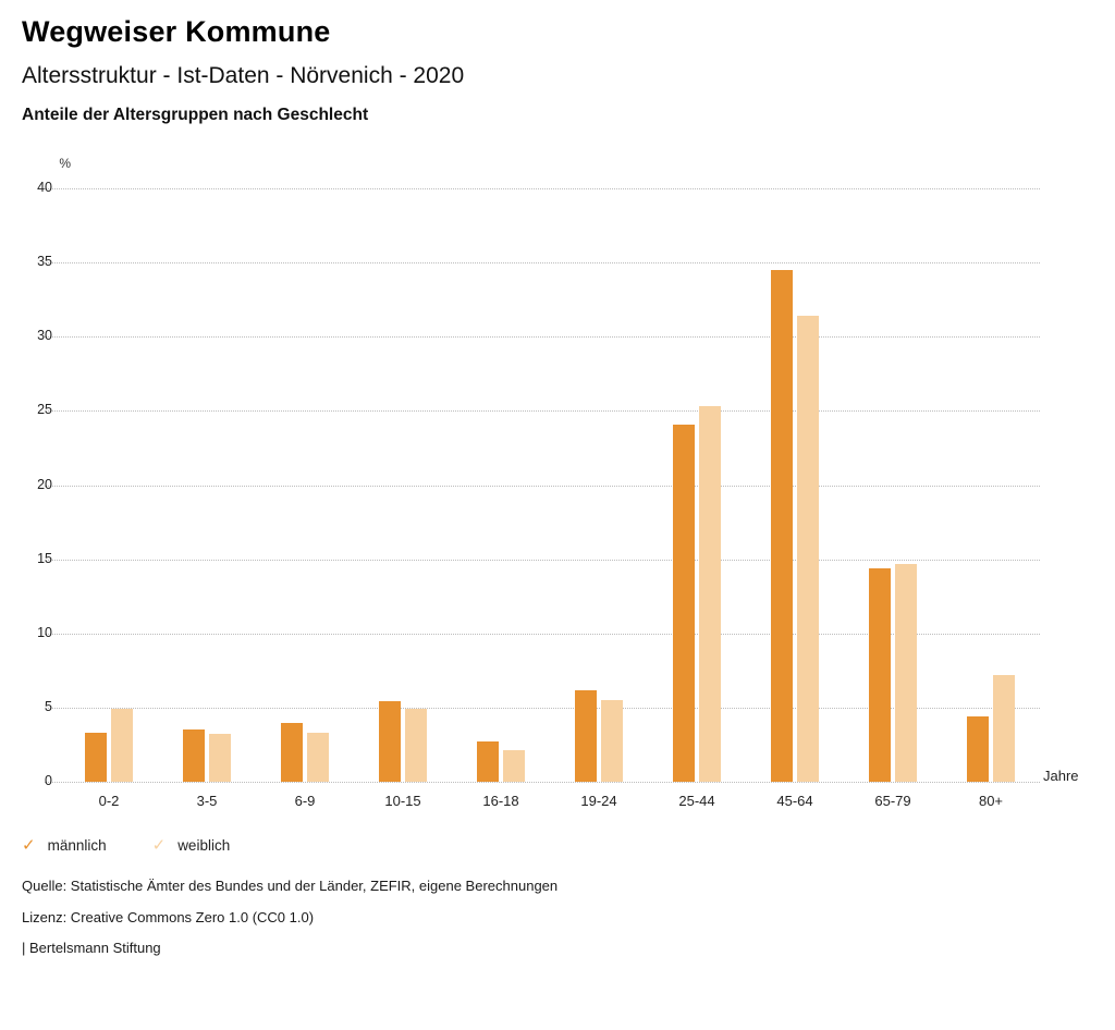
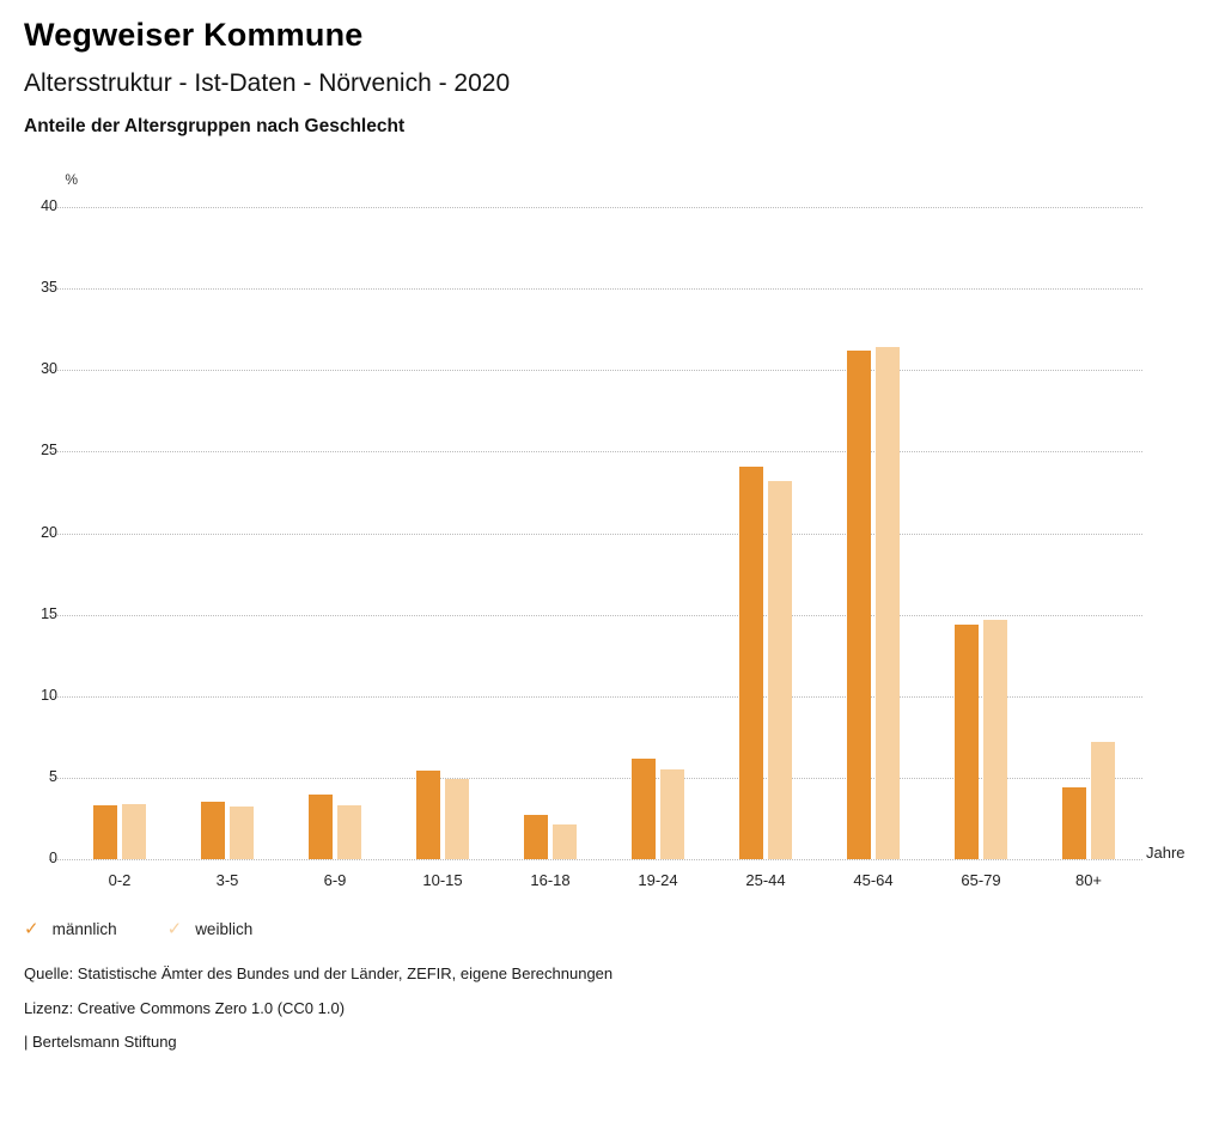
weiblich/0-2: 4.9 -> 3.4
weiblich/25-44: 25.3 -> 23.2
männlich/45-64: 34.5 -> 31.2
